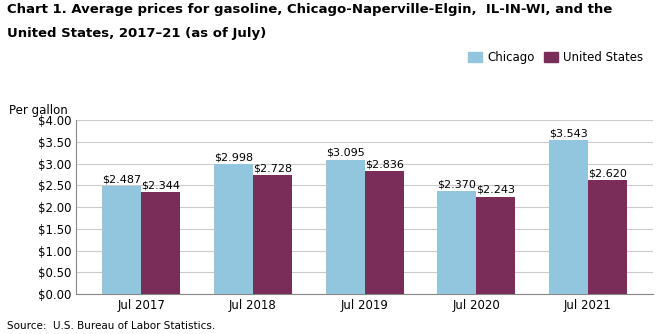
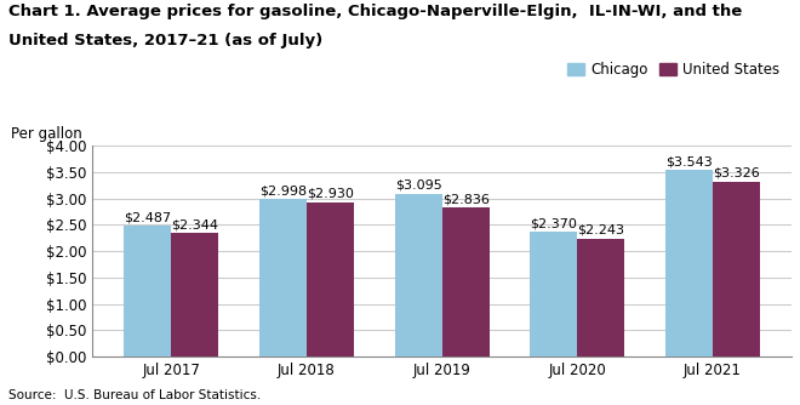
United States/Jul 2018: $2.728 -> $2.930
United States/Jul 2021: $2.620 -> $3.326
